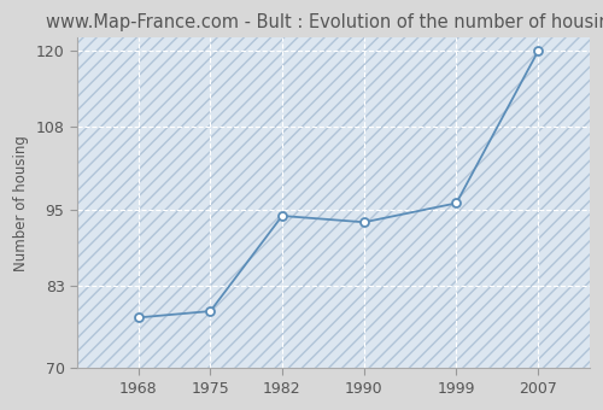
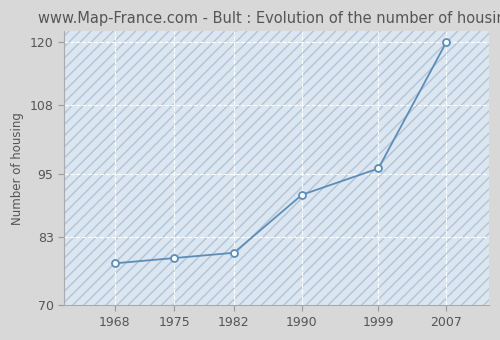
1982: 94 -> 80
1990: 93 -> 91
